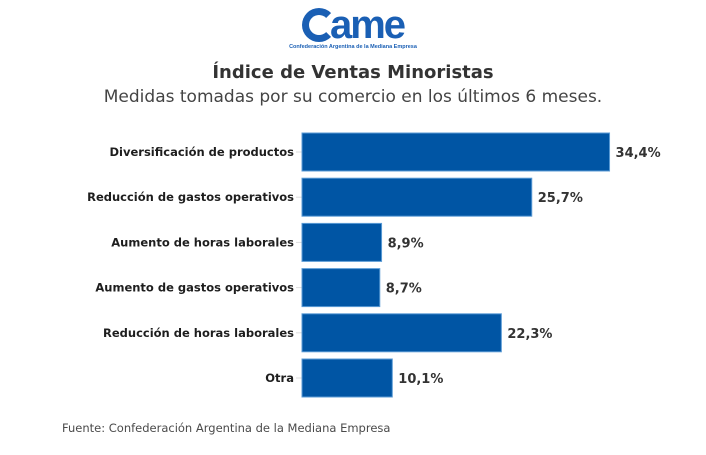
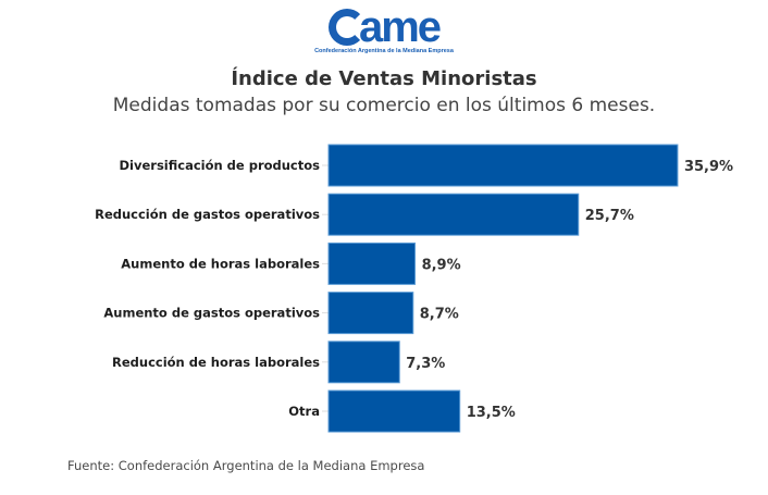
Diversificación de productos: 34,4% -> 35,9%
Reducción de horas laborales: 22,3% -> 7,3%
Otra: 10,1% -> 13,5%
